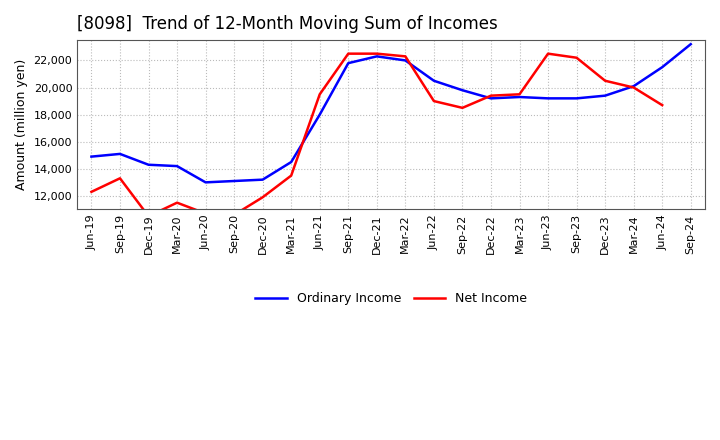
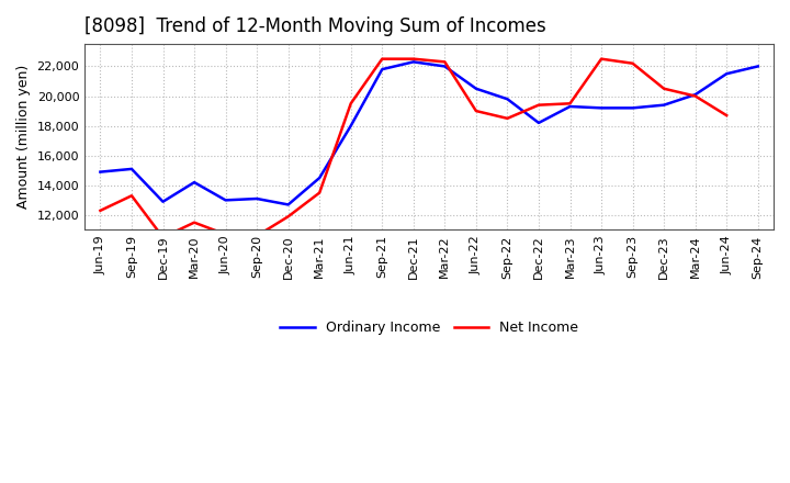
Ordinary Income/Dec-19: 14,300 -> 12,900
Ordinary Income/Dec-20: 13,200 -> 12,700
Ordinary Income/Dec-22: 19,200 -> 18,200
Ordinary Income/Sep-24: 23,200 -> 22,000
